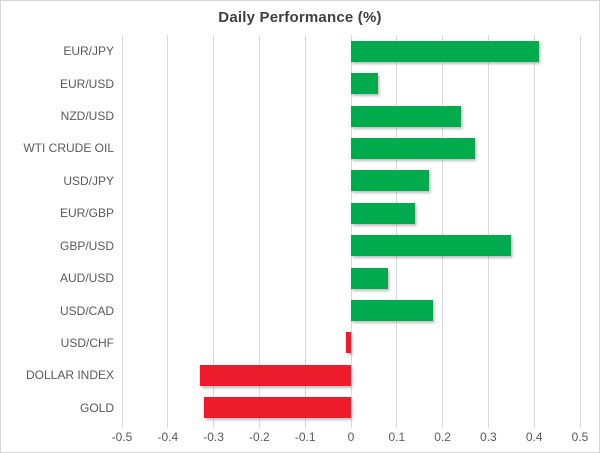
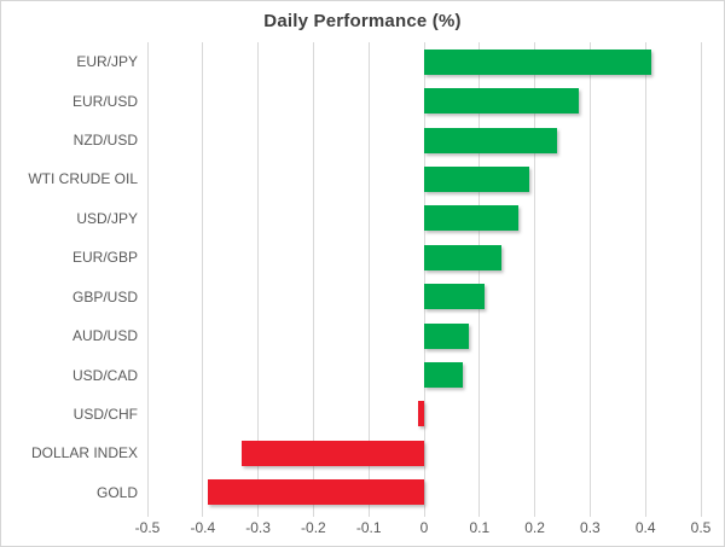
EUR/USD: 0.06 -> 0.28
WTI CRUDE OIL: 0.27 -> 0.19
GBP/USD: 0.35 -> 0.11
USD/CAD: 0.18 -> 0.07
GOLD: -0.32 -> -0.39
